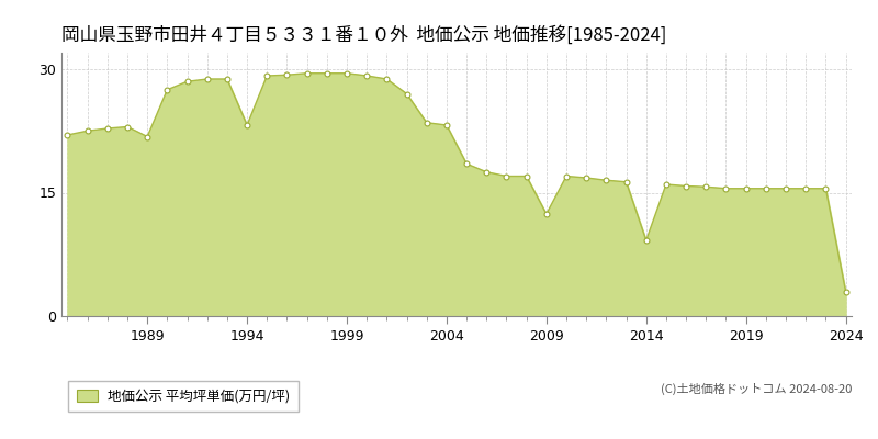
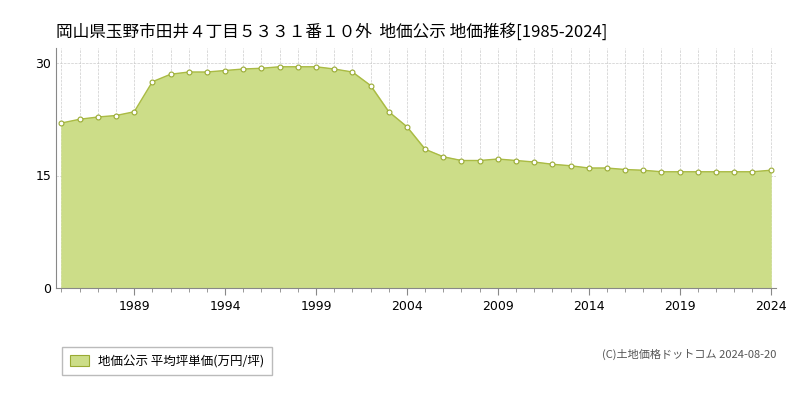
1989: 21.8 -> 23.5
1994: 23.2 -> 29.0
2004: 23.2 -> 21.5
2009: 12.4 -> 17.2
2014: 9.2 -> 16.0
2024: 3.0 -> 15.7
